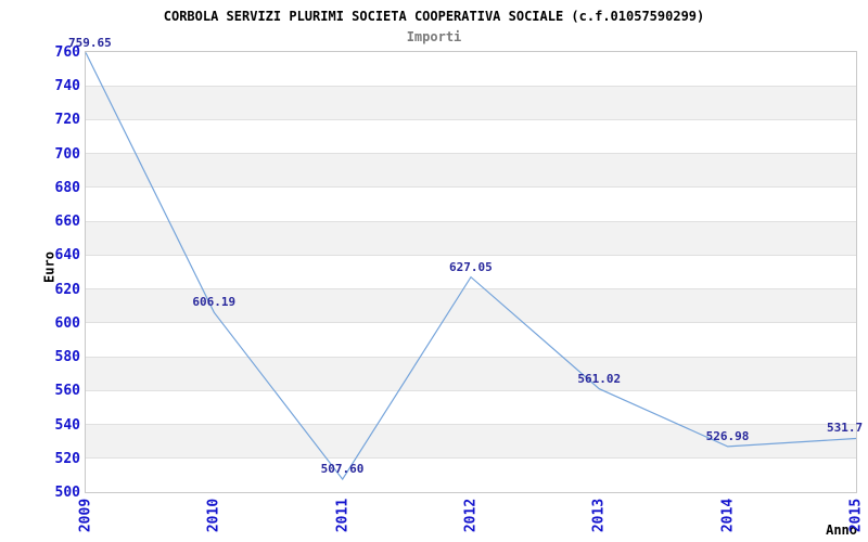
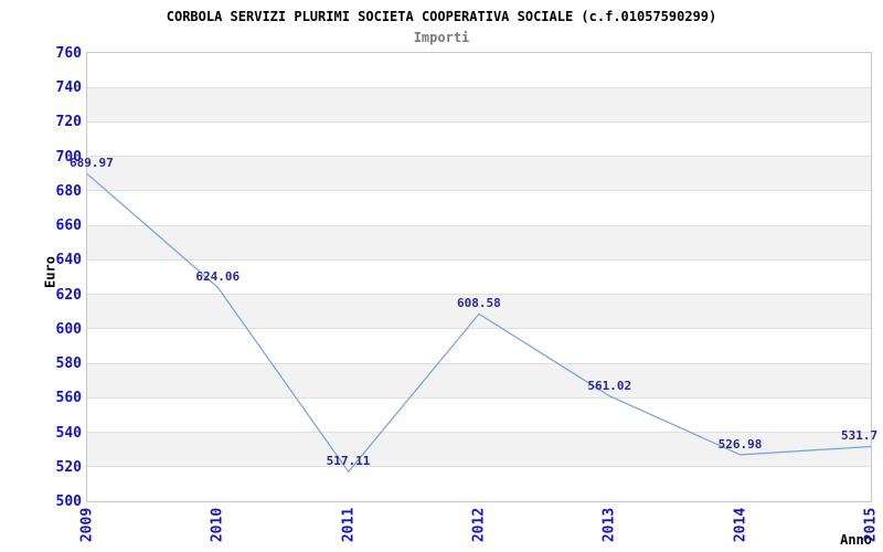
2009: 759.65 -> 689.97
2010: 606.19 -> 624.06
2011: 507.60 -> 517.11
2012: 627.05 -> 608.58
